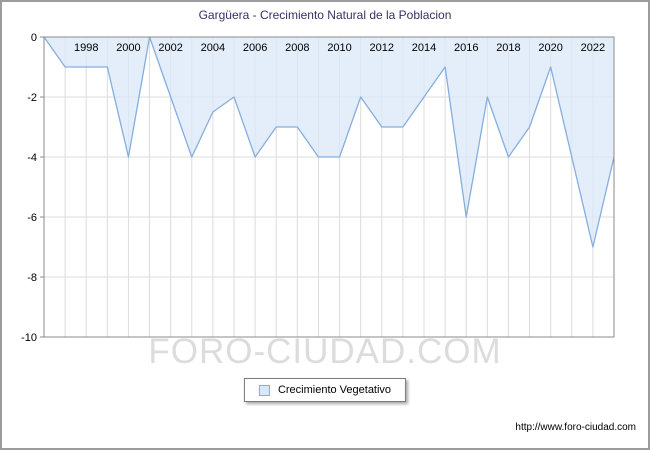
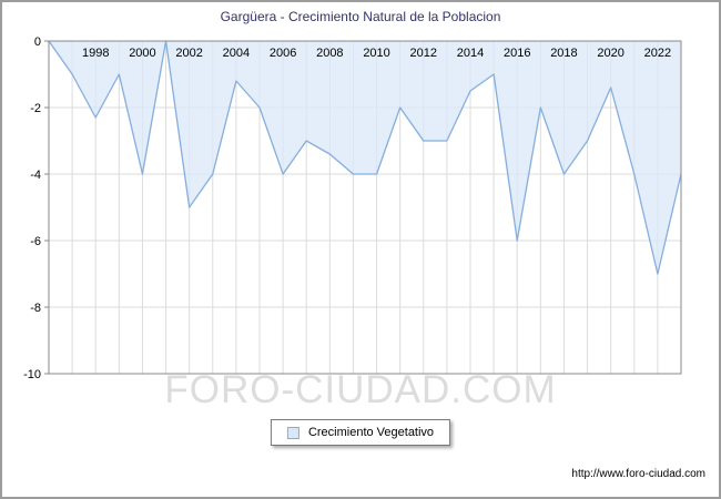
1998: -1.0 -> -2.3
2002: -2.0 -> -5.0
2004: -2.5 -> -1.2
2008: -3.0 -> -3.4
2014: -2.0 -> -1.5
2020: -1.0 -> -1.4
